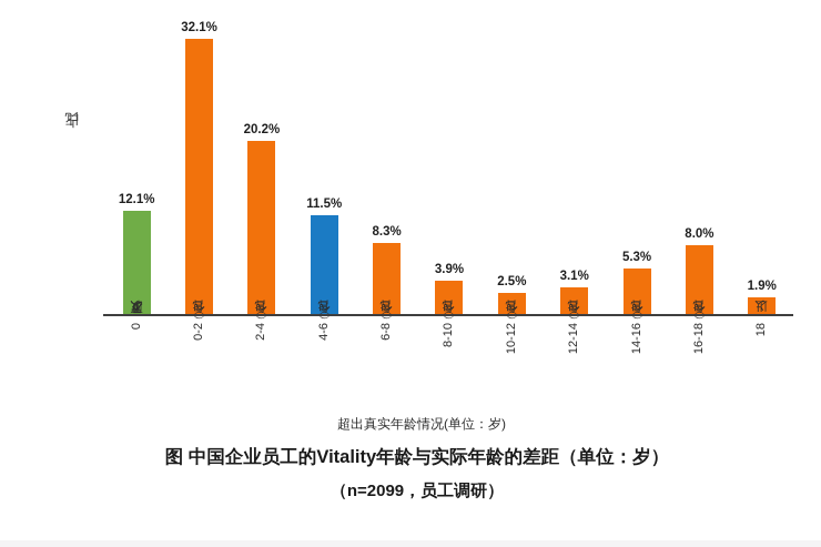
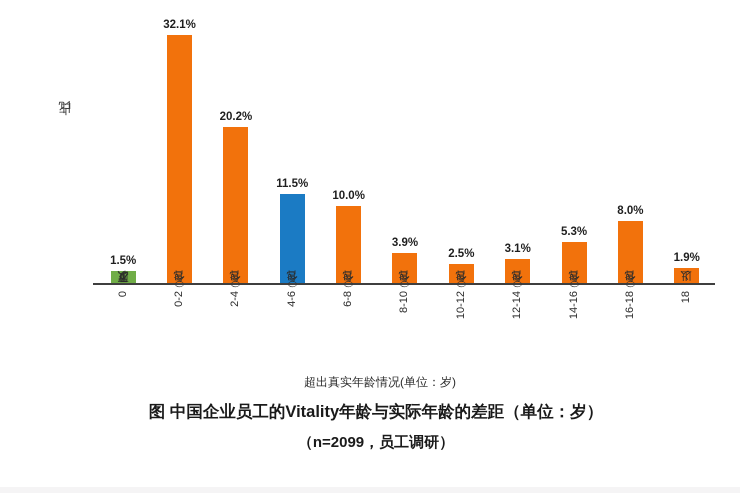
0岁及以下: 12.1% -> 1.5%
6-8（包含）: 8.3% -> 10.0%
